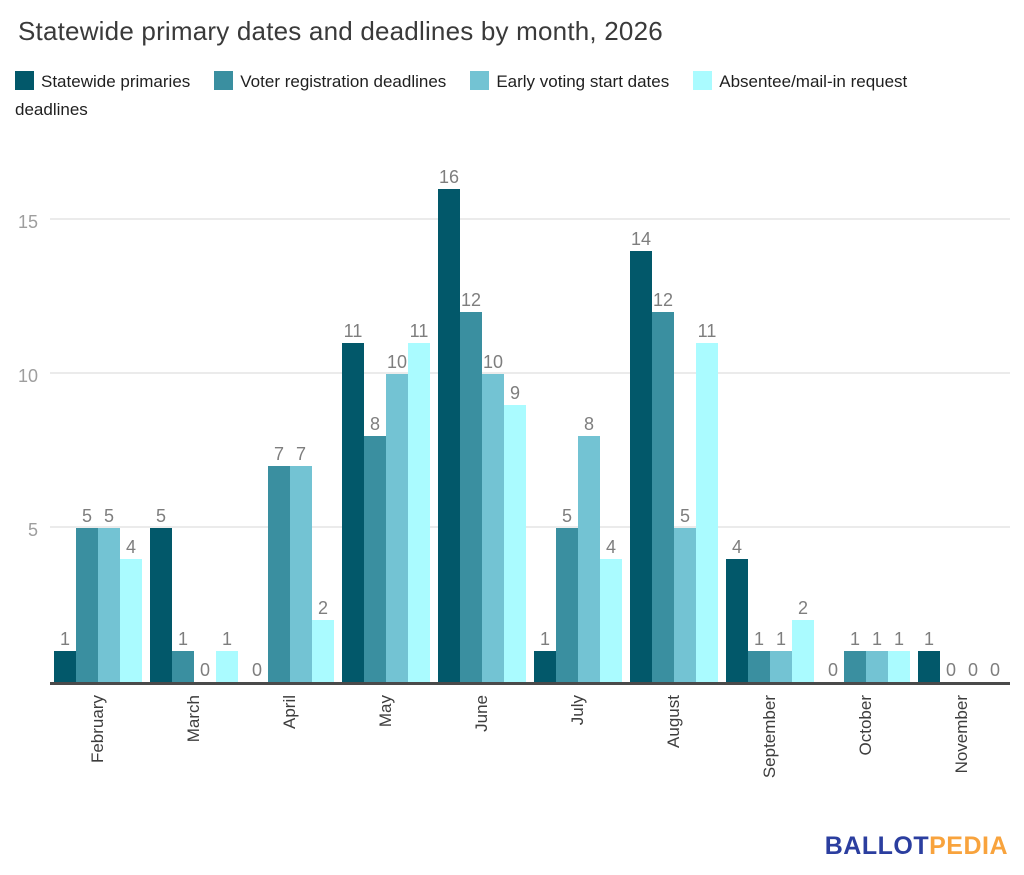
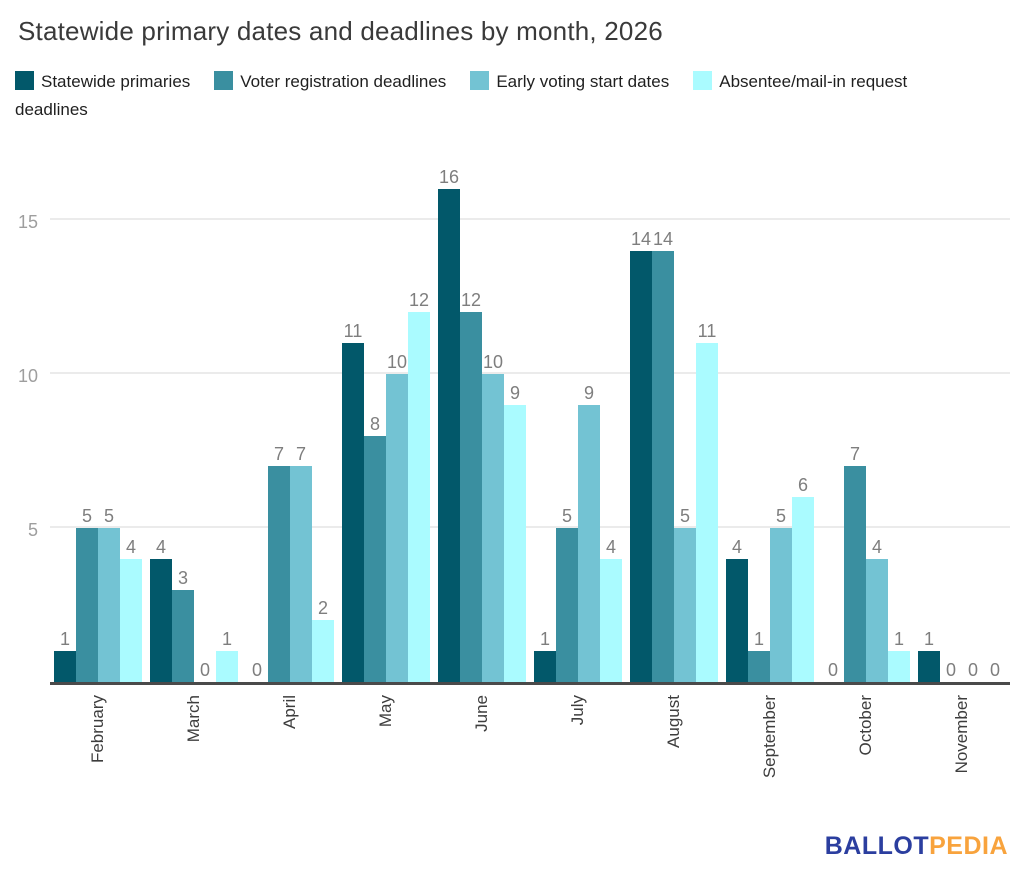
Statewide primaries/March: 5 -> 4
Voter registration deadlines/March: 1 -> 3
Absentee/mail-in request deadlines/May: 11 -> 12
Early voting start dates/July: 8 -> 9
Voter registration deadlines/August: 12 -> 14
Early voting start dates/September: 1 -> 5
Absentee/mail-in request deadlines/September: 2 -> 6
Voter registration deadlines/October: 1 -> 7
Early voting start dates/October: 1 -> 4
